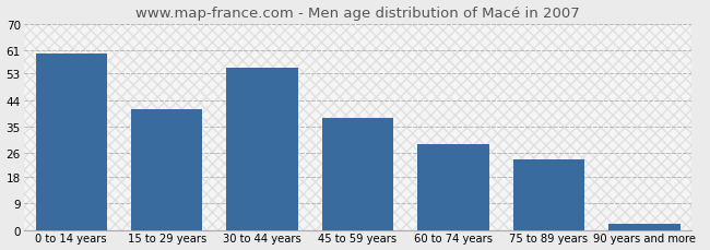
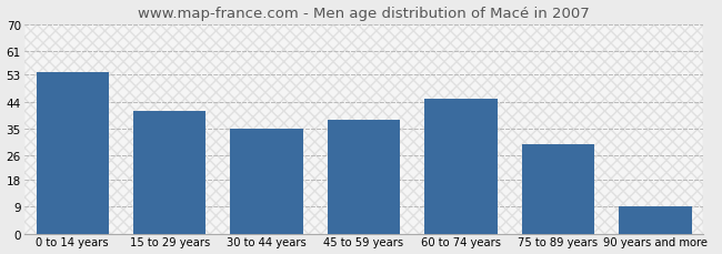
0 to 14 years: 60 -> 54
30 to 44 years: 55 -> 35
60 to 74 years: 29 -> 45
75 to 89 years: 24 -> 30
90 years and more: 2 -> 9
